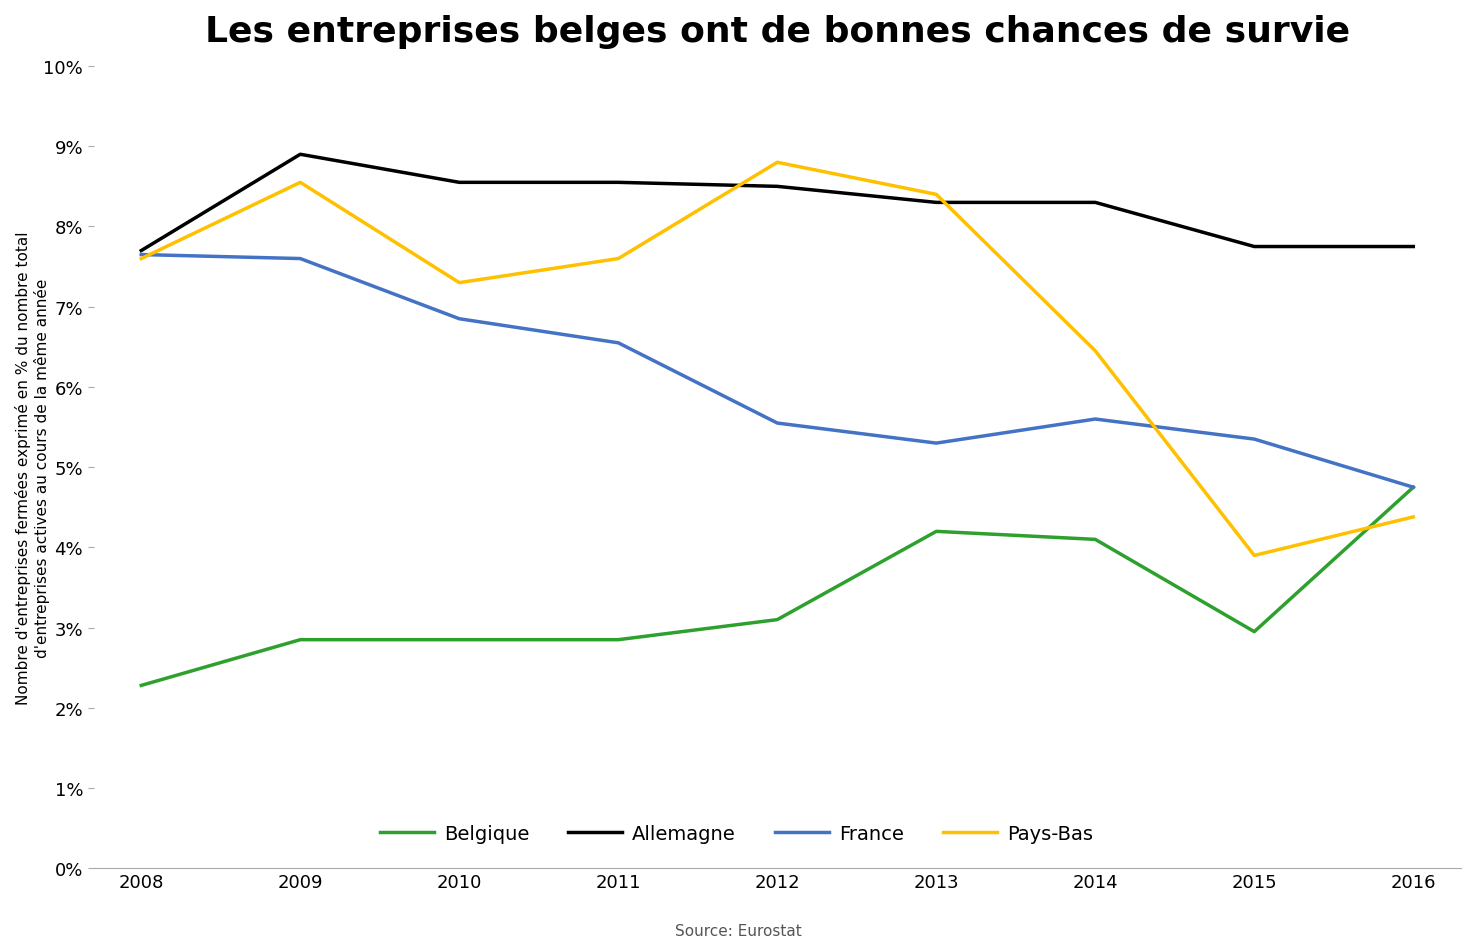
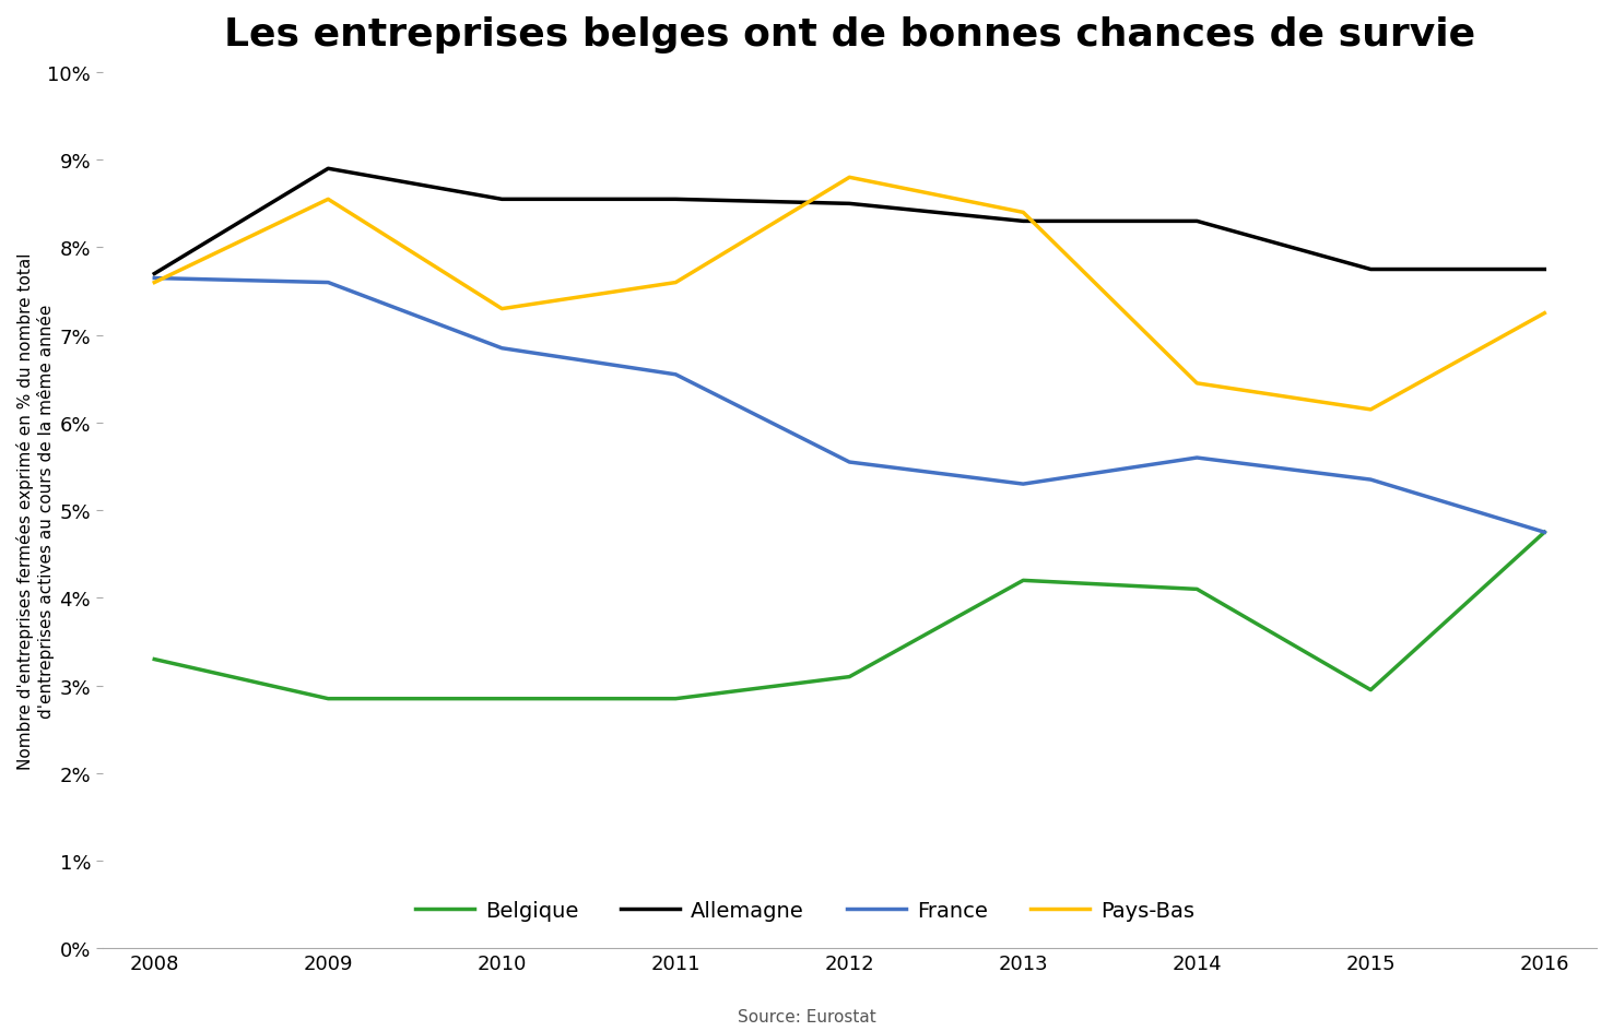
Belgique/2008: 2.28% -> 3.30%
Pays-Bas/2015: 3.90% -> 6.15%
Pays-Bas/2016: 4.38% -> 7.25%
